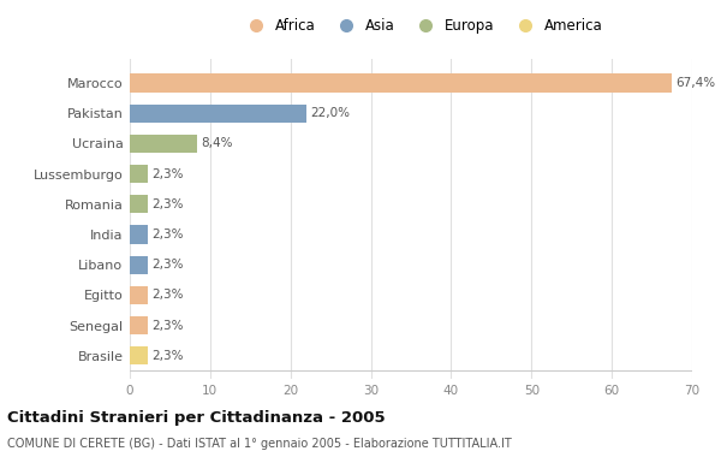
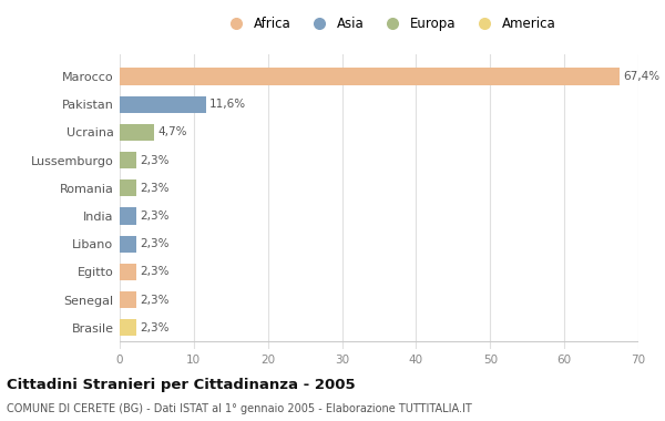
Pakistan: 22,0% -> 11,6%
Ucraina: 8,4% -> 4,7%
